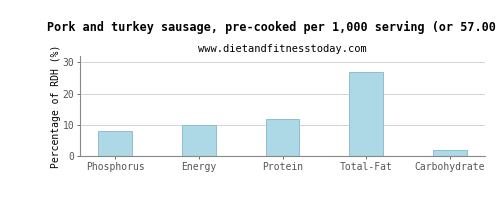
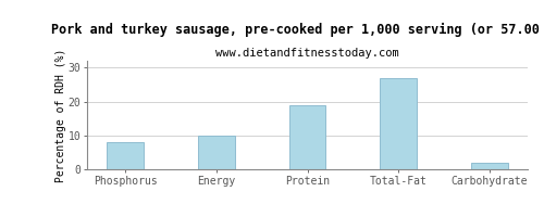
Protein: 12 -> 19
